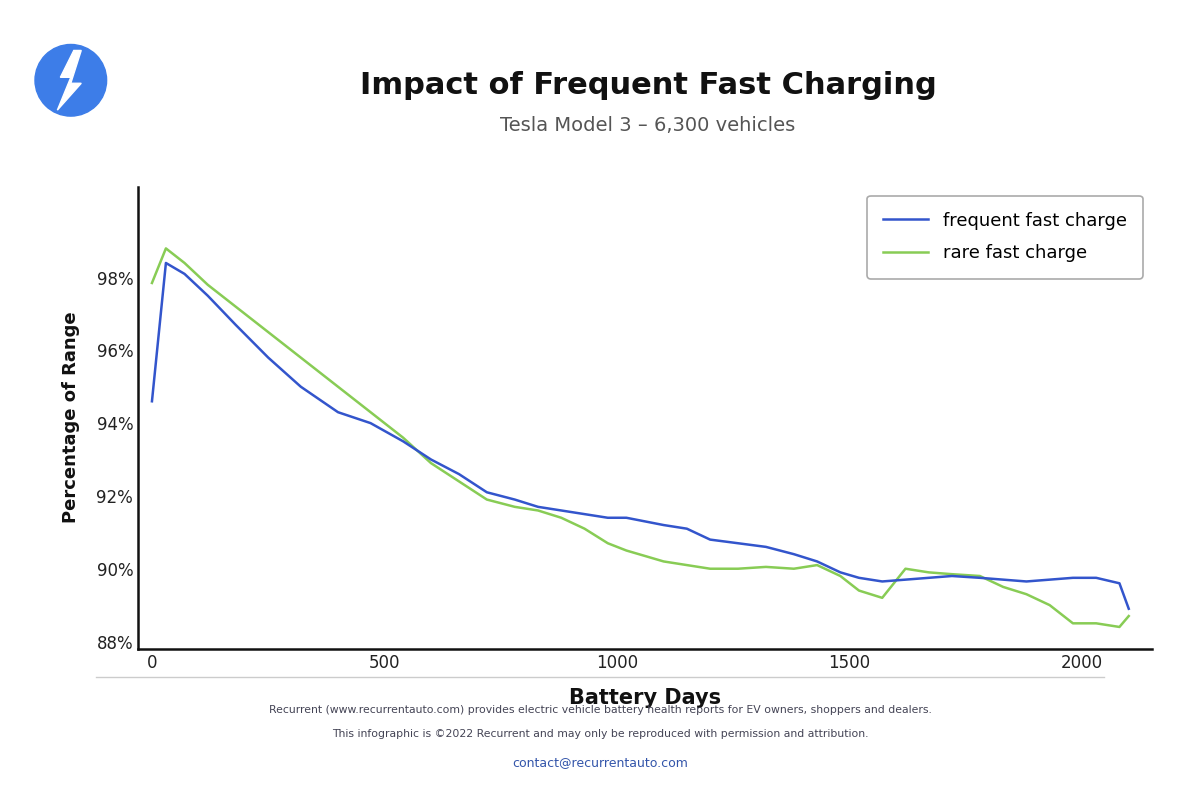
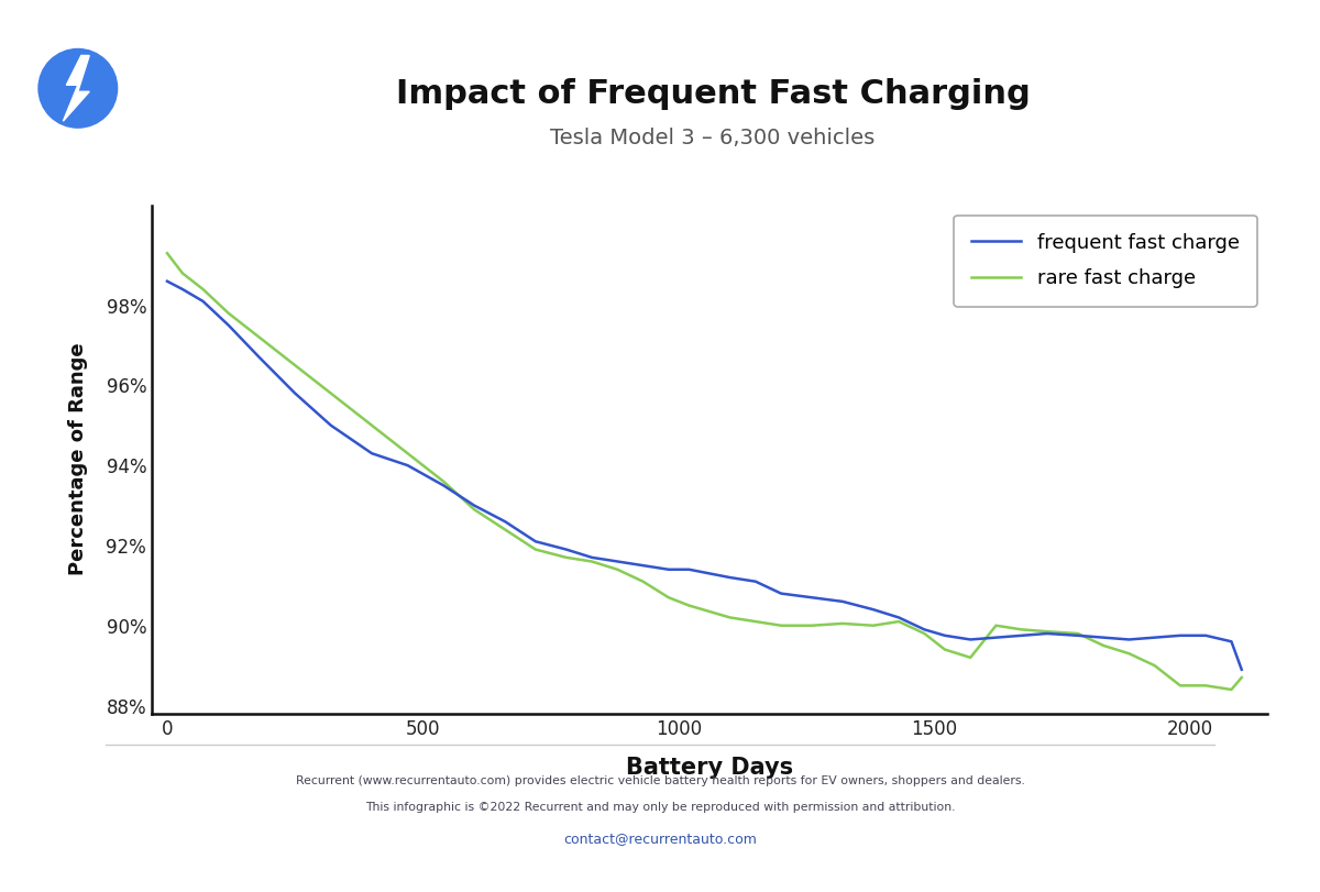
frequent fast charge/0: 94.60% -> 98.60%
rare fast charge/0: 97.85% -> 99.30%
